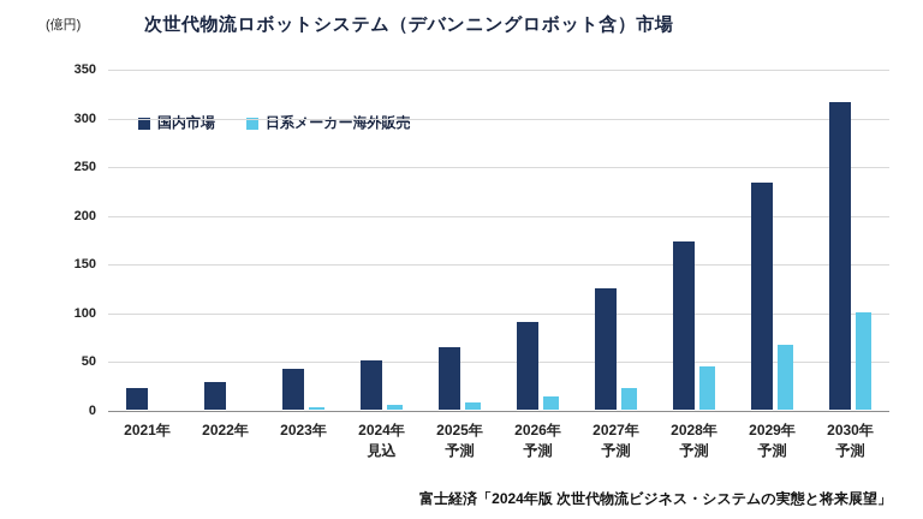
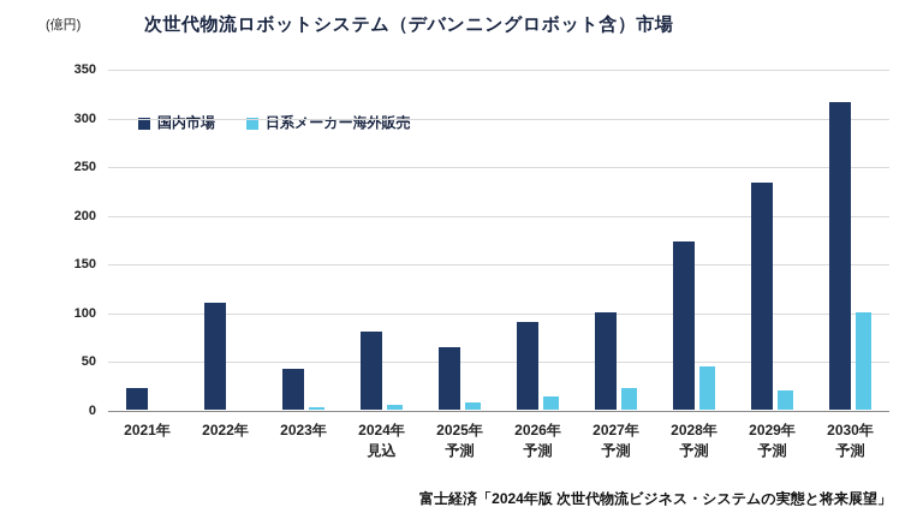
国内市場/2022年: 30 -> 110
国内市場/2024年 見込: 50 -> 80
国内市場/2027年 予測: 120 -> 100
日系メーカー海外販売/2029年 予測: 70 -> 20
